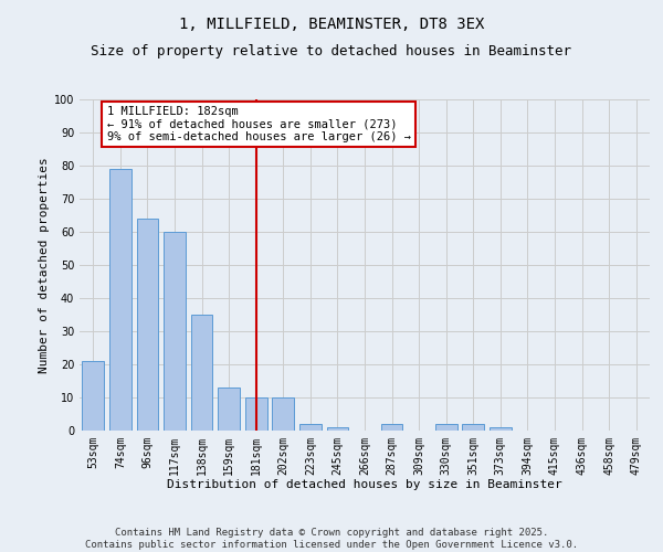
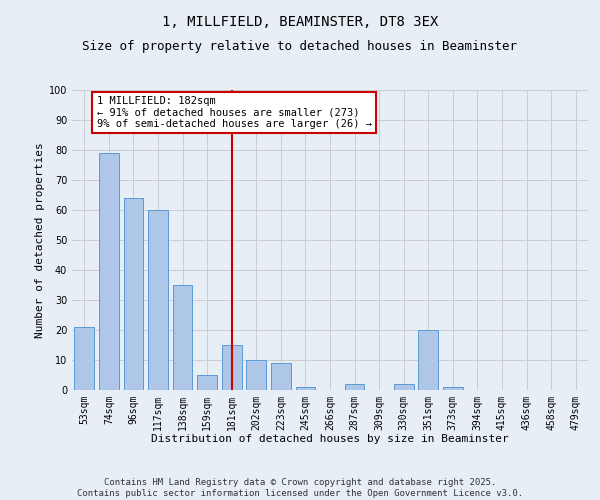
159sqm: 13 -> 5
181sqm: 10 -> 15
223sqm: 2 -> 9
351sqm: 2 -> 20
